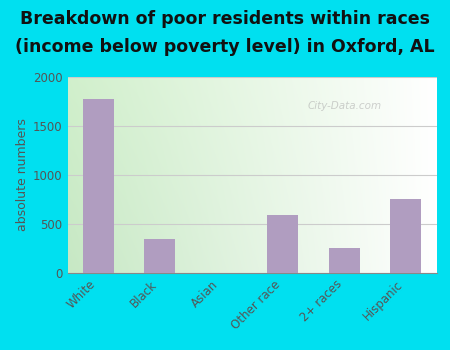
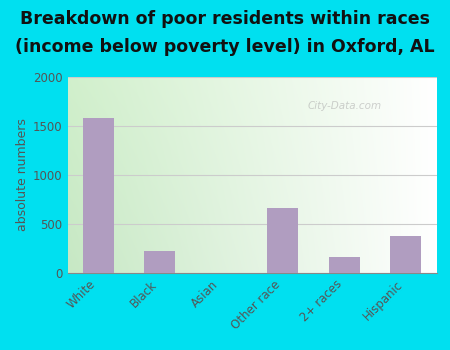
White: 1780 -> 1580
Black: 350 -> 220
Other race: 590 -> 660
2+ races: 260 -> 160
Hispanic: 760 -> 380
